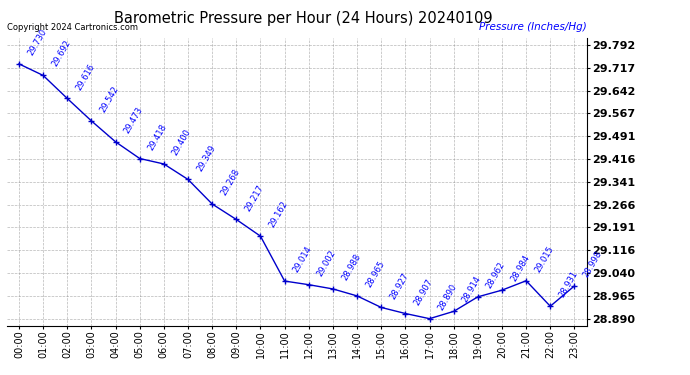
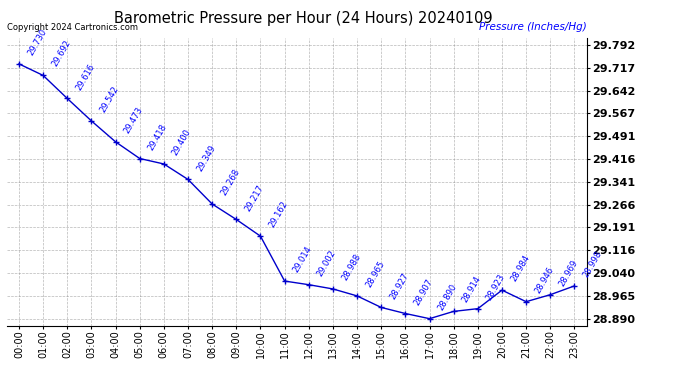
19:00: 28.962 -> 28.923
21:00: 29.015 -> 28.946
22:00: 28.931 -> 28.969
